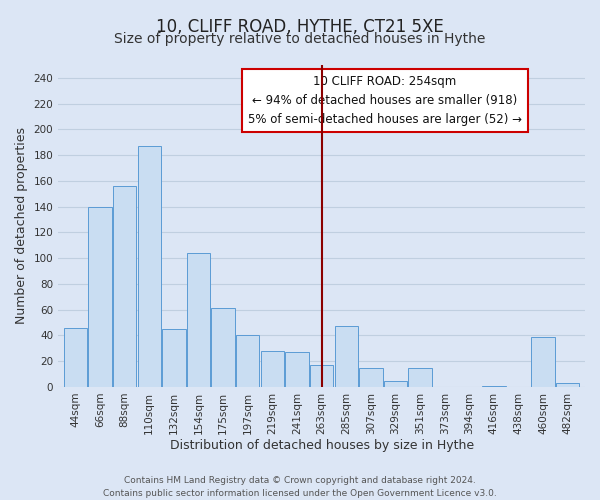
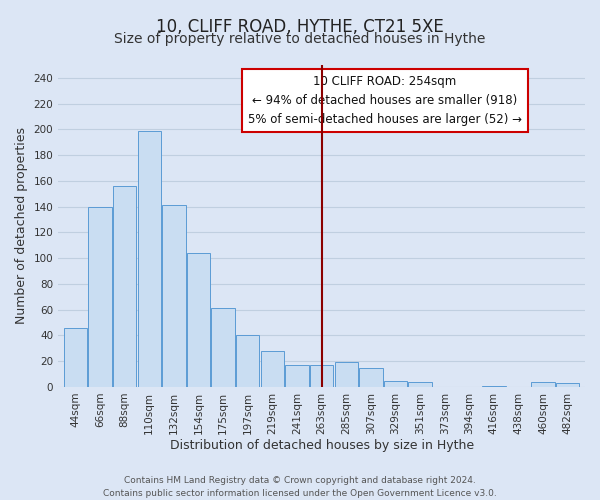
110sqm: 187 -> 199
132sqm: 45 -> 141
241sqm: 27 -> 17
285sqm: 47 -> 19
351sqm: 15 -> 4
460sqm: 39 -> 4
